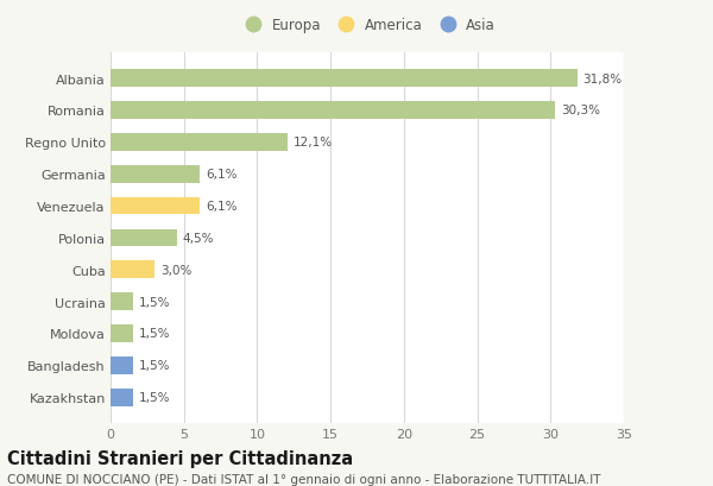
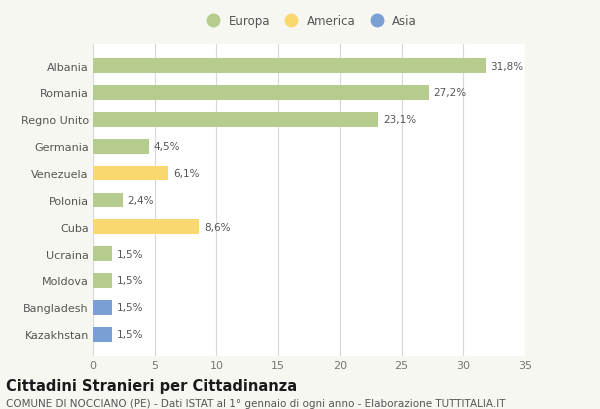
Romania: 30,3% -> 27,2%
Regno Unito: 12,1% -> 23,1%
Germania: 6,1% -> 4,5%
Polonia: 4,5% -> 2,4%
Cuba: 3,0% -> 8,6%
